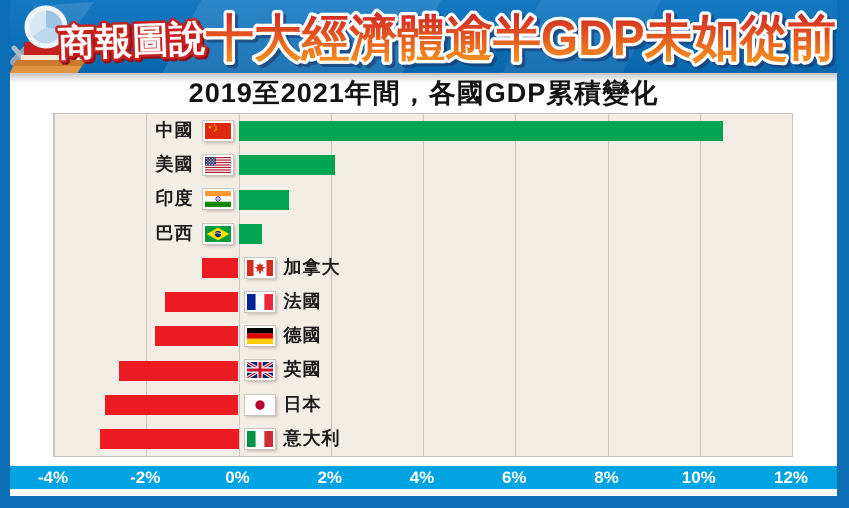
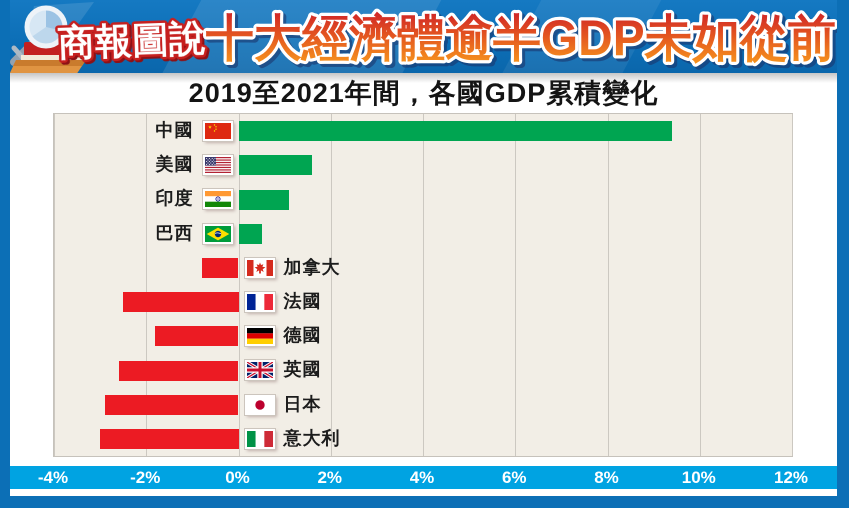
中國: 10.5% -> 9.4%
美國: 2.1% -> 1.6%
法國: -1.6% -> -2.5%
